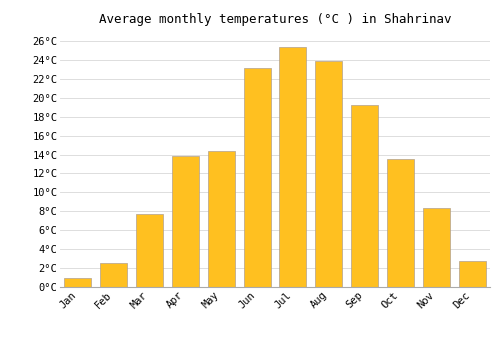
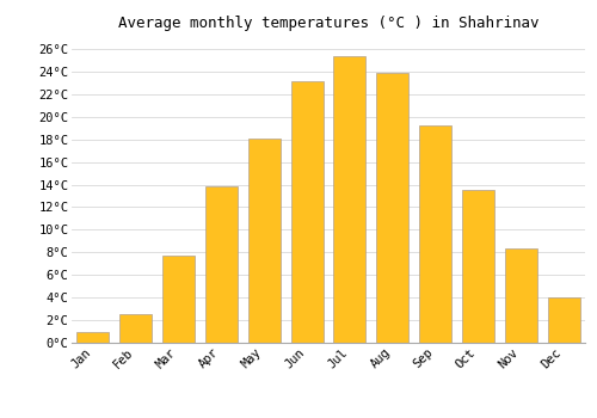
May: 14.4°C -> 18.1°C
Dec: 2.8°C -> 4.0°C
